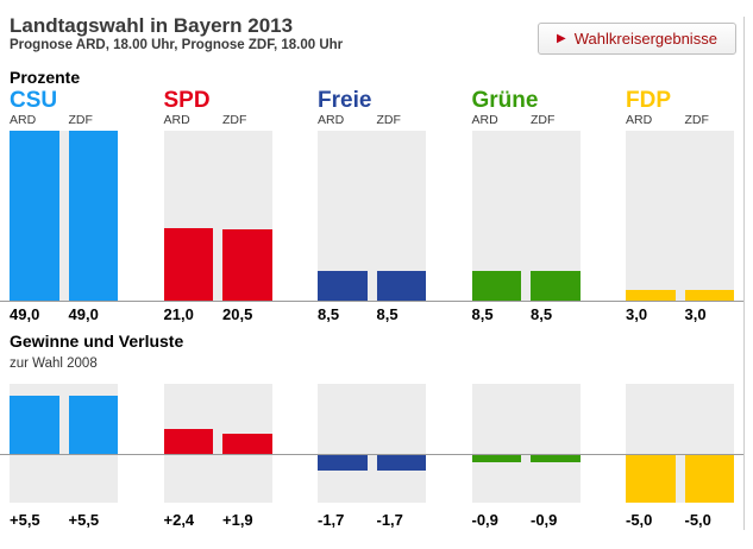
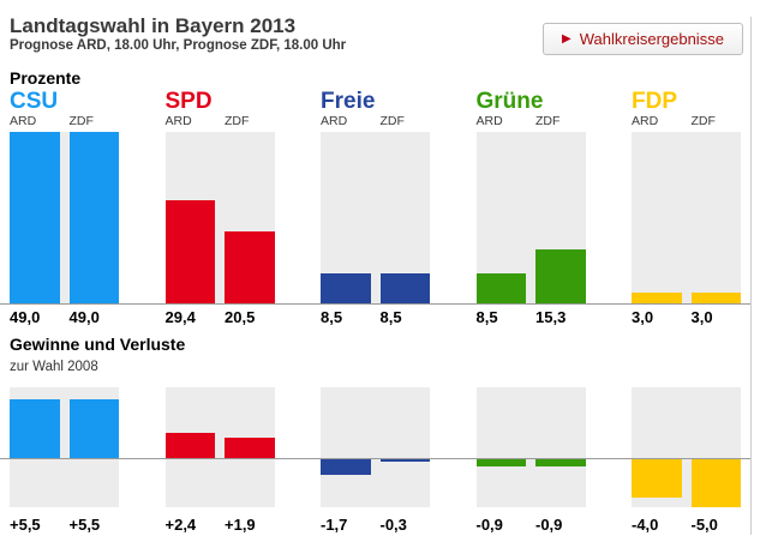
Prozente/ARD/SPD: 21,0 -> 29,4
Prozente/ZDF/Grüne: 8,5 -> 15,3
Gewinne und Verluste/ZDF/Freie: -1,7 -> -0,3
Gewinne und Verluste/ARD/FDP: -5,0 -> -4,0
